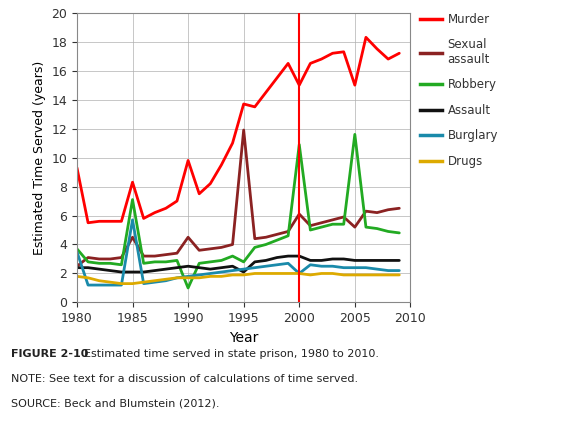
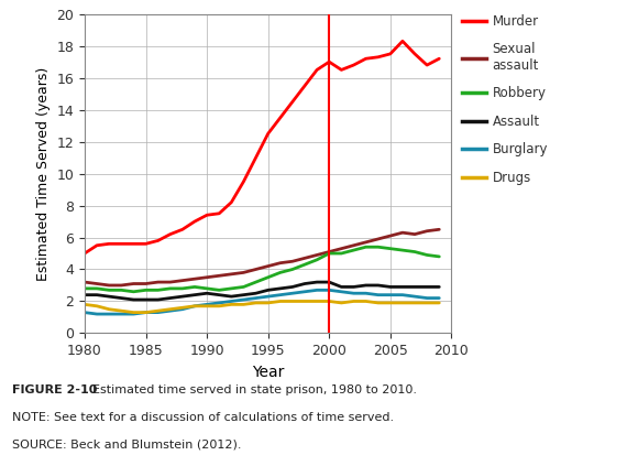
Murder/1980: 9.3 -> 5.0
Sexual assault/1980: 2.5 -> 3.2
Robbery/1980: 3.7 -> 2.8
Burglary/1980: 3.5 -> 1.3
Murder/1985: 8.3 -> 5.6
Sexual assault/1985: 4.5 -> 3.1
Robbery/1985: 7.1 -> 2.7
Burglary/1985: 5.7 -> 1.3
Murder/1990: 9.8 -> 7.4
Sexual assault/1990: 4.5 -> 3.5
Robbery/1990: 1.0 -> 2.8
Murder/1995: 13.7 -> 12.5
Sexual assault/1995: 11.9 -> 4.2
Robbery/1995: 2.8 -> 3.5
Assault/1995: 2.1 -> 2.7
Murder/2000: 15.0 -> 17.0
Sexual assault/2000: 6.1 -> 5.1
Robbery/2000: 10.9 -> 5.0
Burglary/2000: 2.0 -> 2.7
Murder/2005: 15.0 -> 17.5
Sexual assault/2005: 5.2 -> 6.1
Robbery/2005: 11.6 -> 5.3
